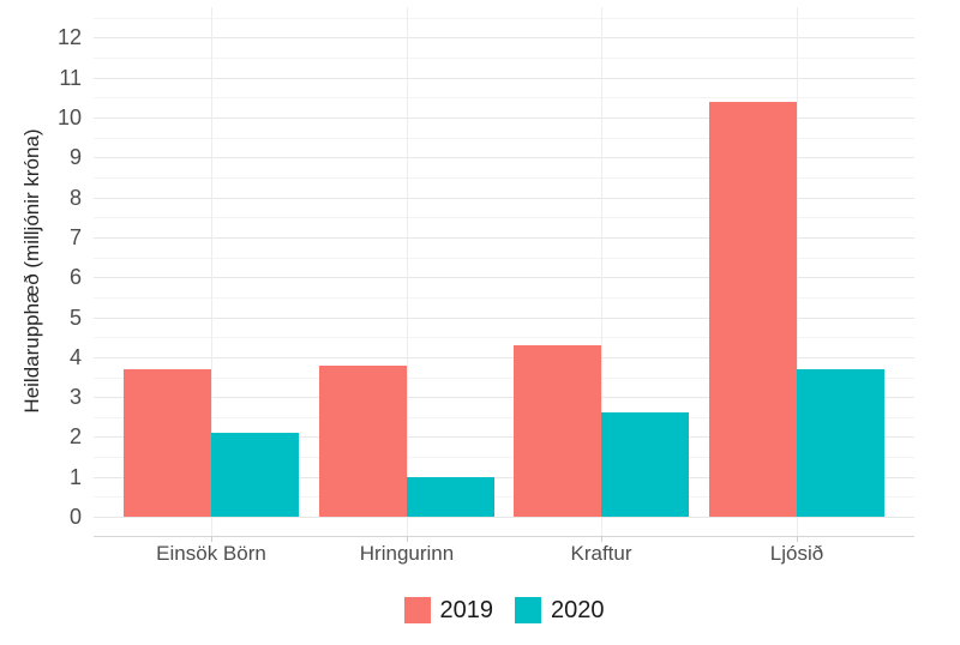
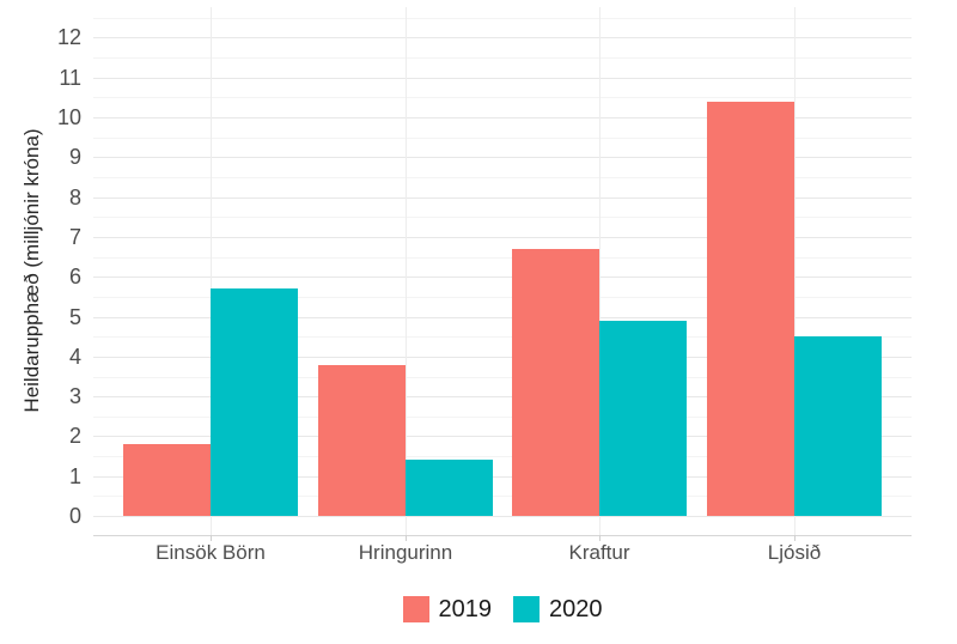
2019/Einsök Börn: 3.7 -> 1.8
2020/Einsök Börn: 2.1 -> 5.7
2020/Hringurinn: 1.0 -> 1.4
2019/Kraftur: 4.3 -> 6.7
2020/Kraftur: 2.6 -> 4.9
2020/Ljósið: 3.7 -> 4.5
